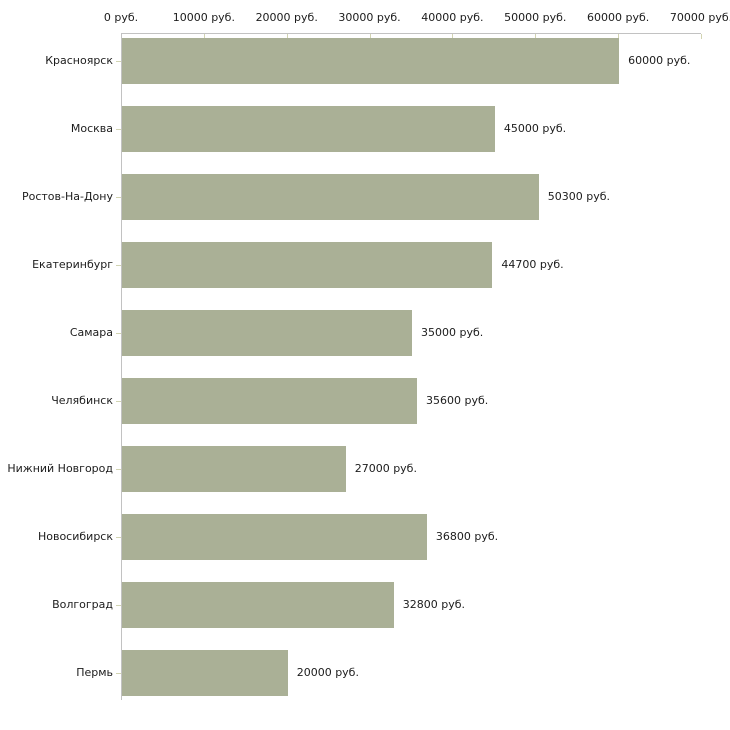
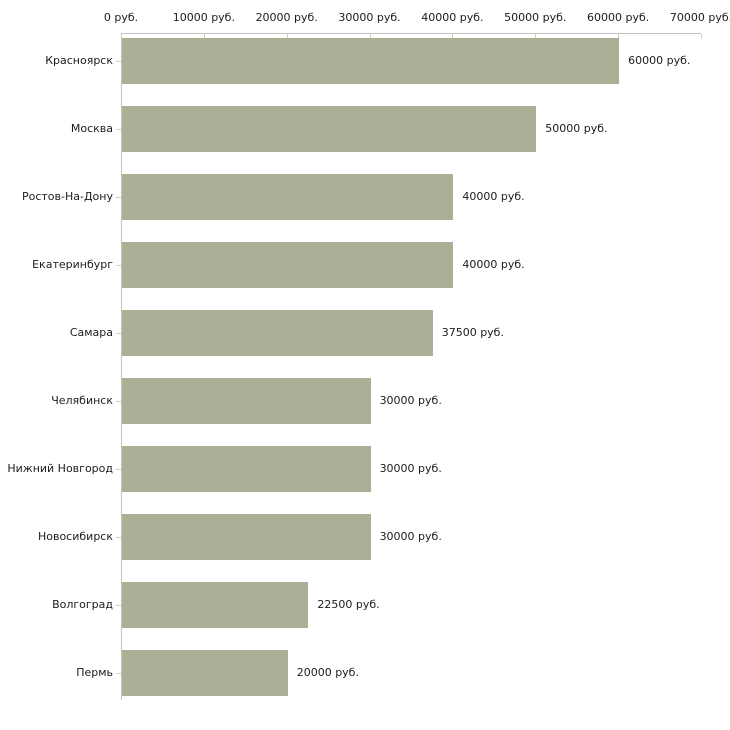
Москва: 45000 -> 50000
Ростов-На-Дону: 50300 -> 40000
Екатеринбург: 44700 -> 40000
Самара: 35000 -> 37500
Челябинск: 35600 -> 30000
Нижний Новгород: 27000 -> 30000
Новосибирск: 36800 -> 30000
Волгоград: 32800 -> 22500
